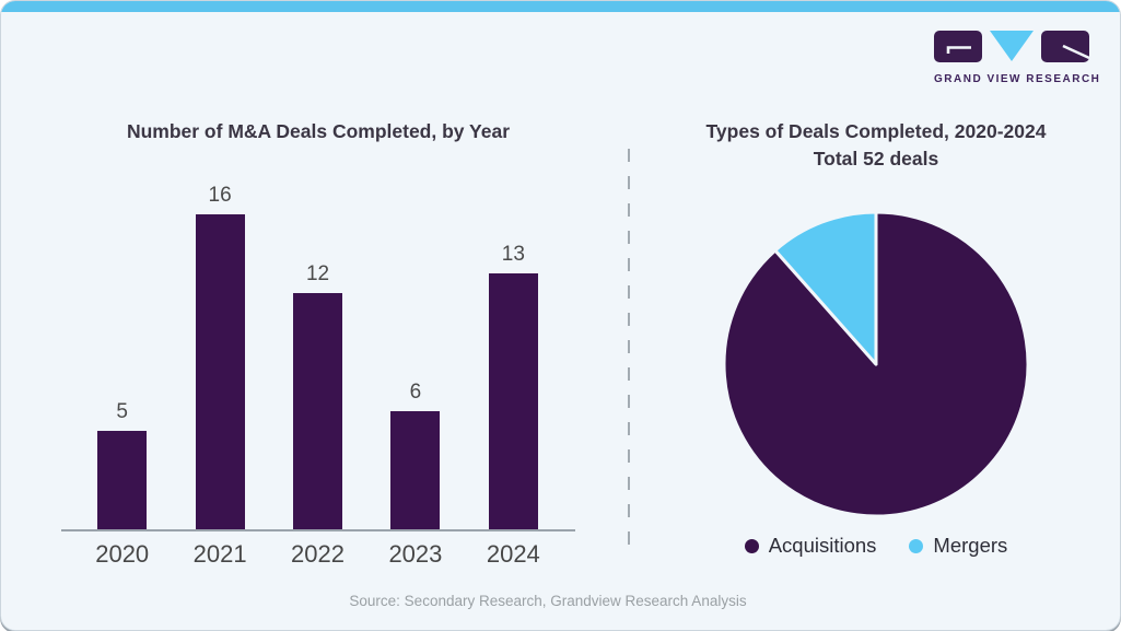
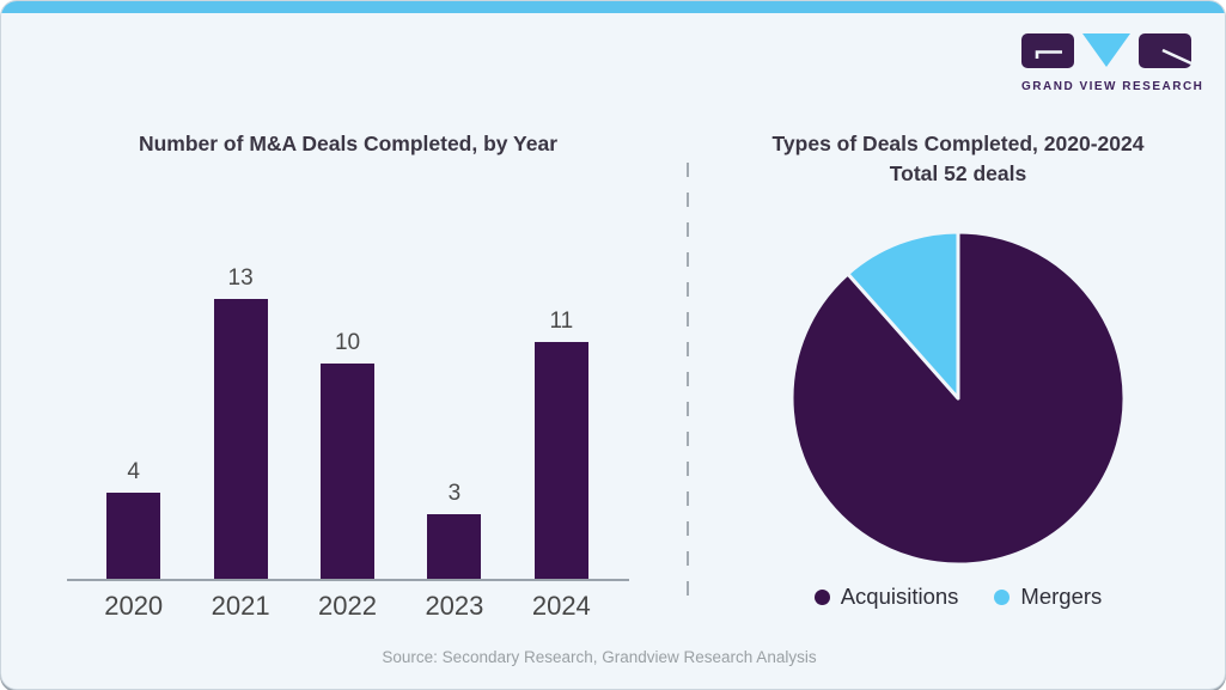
Number of M&A Deals Completed, by Year/2020: 5 -> 4
Number of M&A Deals Completed, by Year/2021: 16 -> 13
Number of M&A Deals Completed, by Year/2022: 12 -> 10
Number of M&A Deals Completed, by Year/2023: 6 -> 3
Number of M&A Deals Completed, by Year/2024: 13 -> 11
